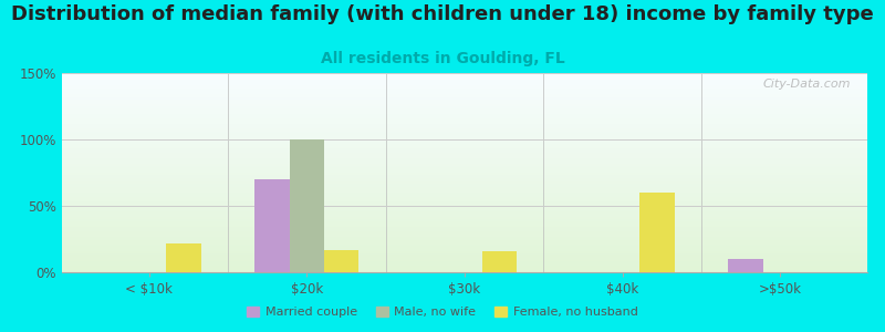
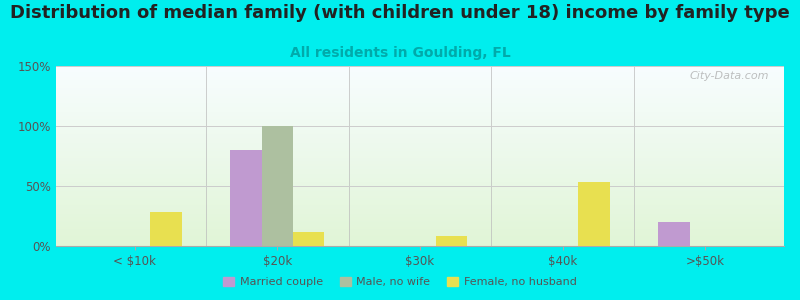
Female, no husband/< $10k: 22% -> 28%
Married couple/$20k: 70% -> 80%
Female, no husband/$20k: 17% -> 12%
Female, no husband/$30k: 16% -> 8%
Female, no husband/$40k: 60% -> 53%
Married couple/>$50k: 10% -> 20%
